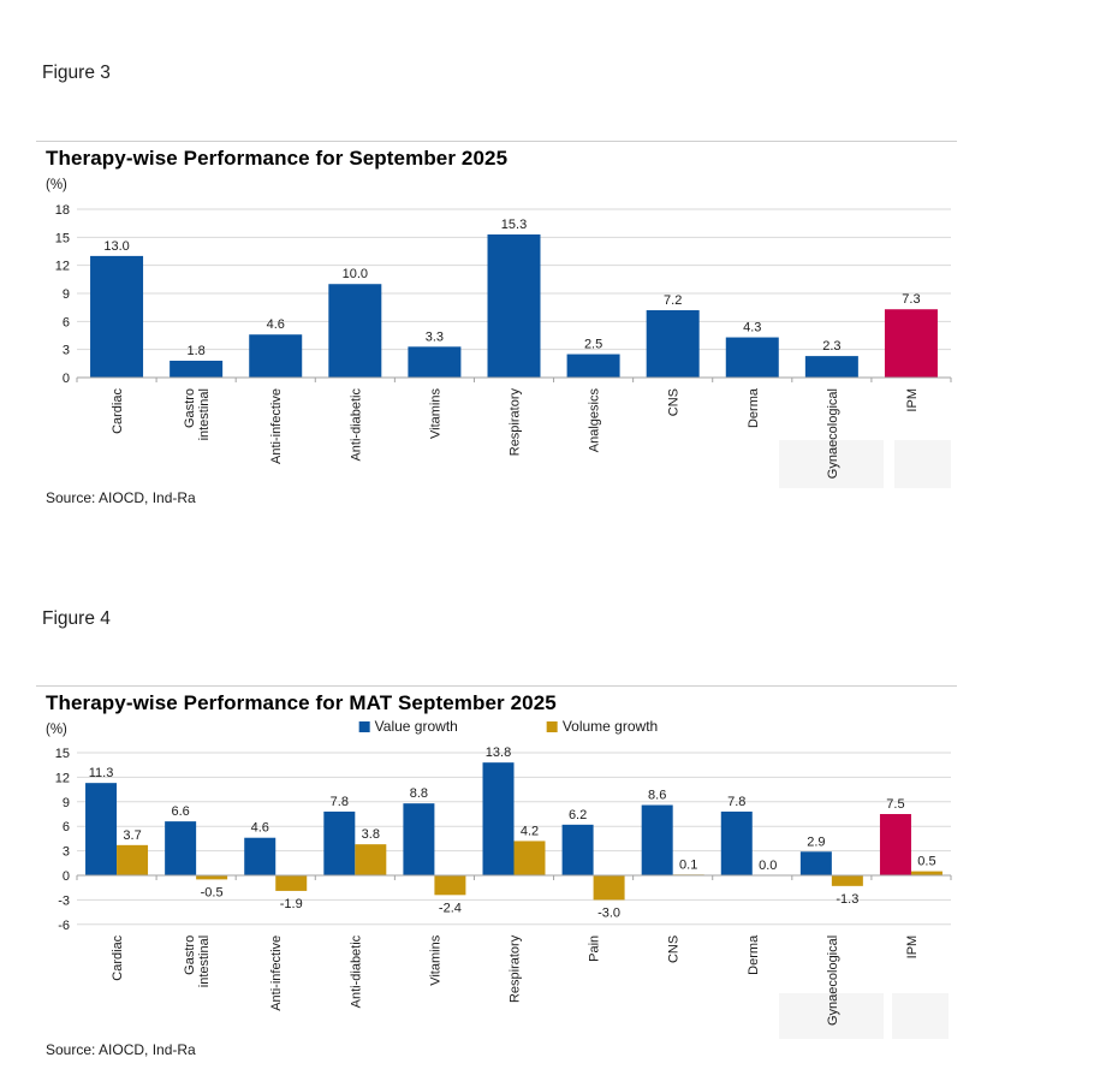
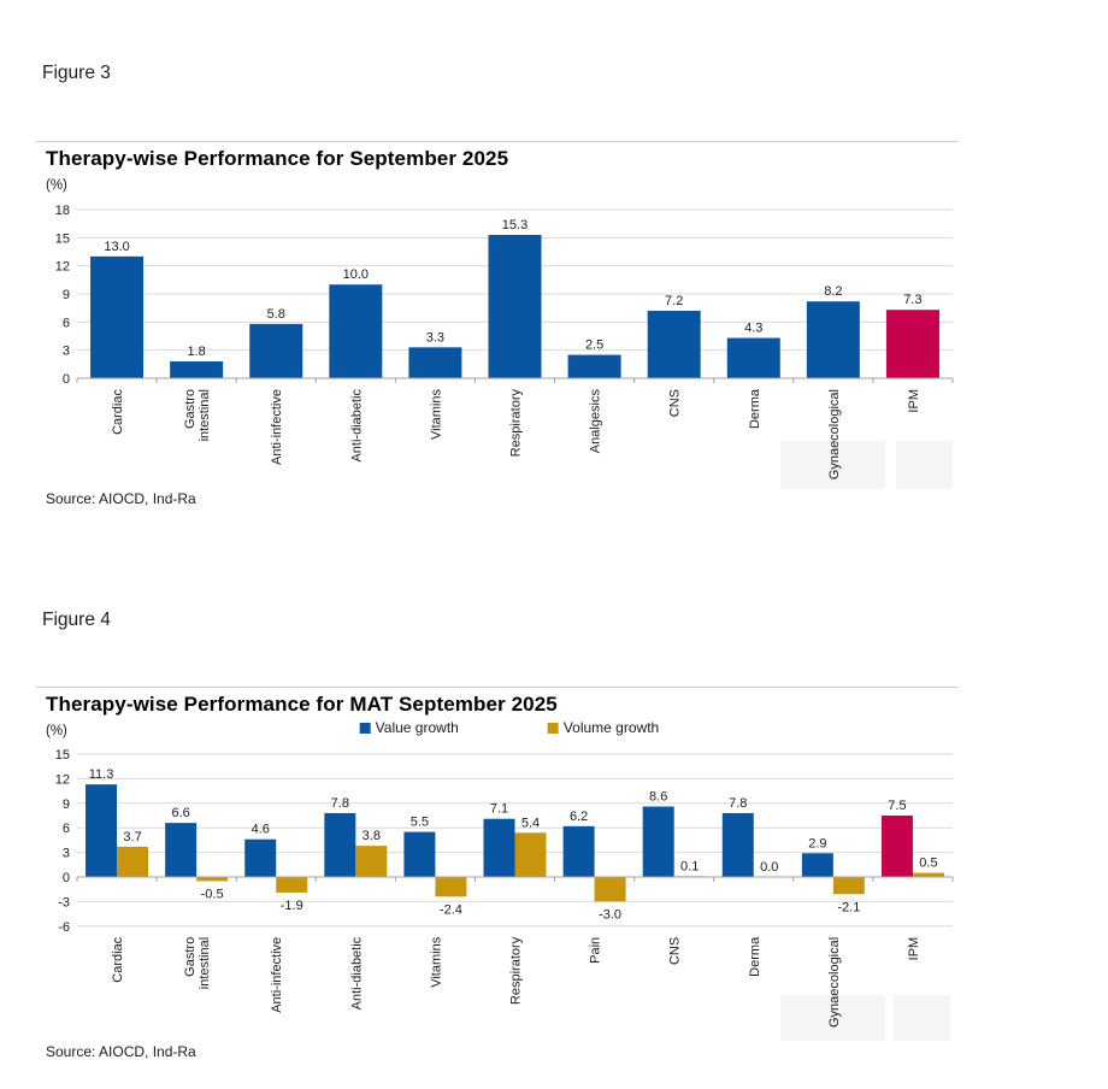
Therapy-wise Performance for September 2025/Anti-infective: 4.6 -> 5.8
Therapy-wise Performance for September 2025/Gynaecological: 2.3 -> 8.2
Therapy-wise Performance for MAT September 2025/Value growth/Vitamins: 8.8 -> 5.5
Therapy-wise Performance for MAT September 2025/Value growth/Respiratory: 13.8 -> 7.1
Therapy-wise Performance for MAT September 2025/Volume growth/Respiratory: 4.2 -> 5.4
Therapy-wise Performance for MAT September 2025/Volume growth/Gynaecological: -1.3 -> -2.1
